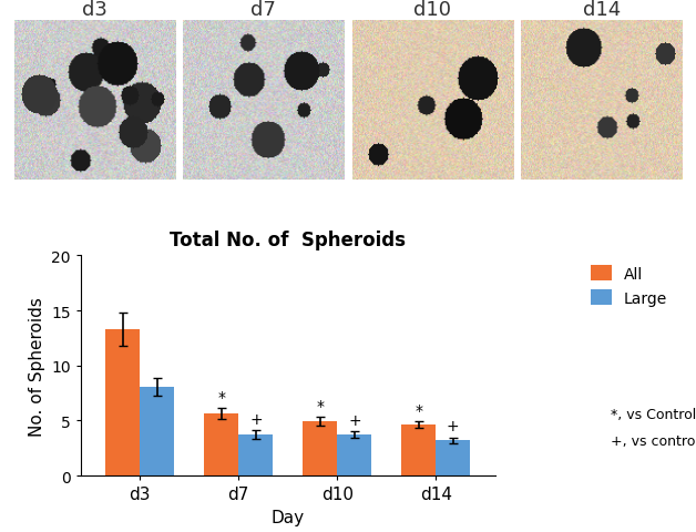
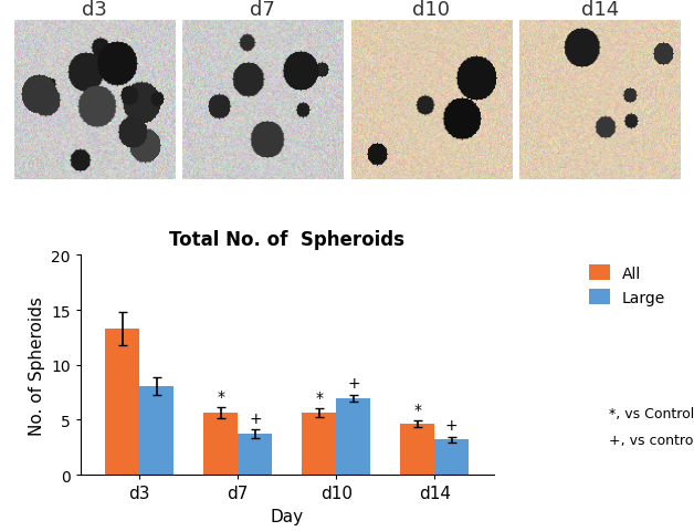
All/d10: 4.9 -> 5.6
Large/d10: 3.7 -> 7.0
